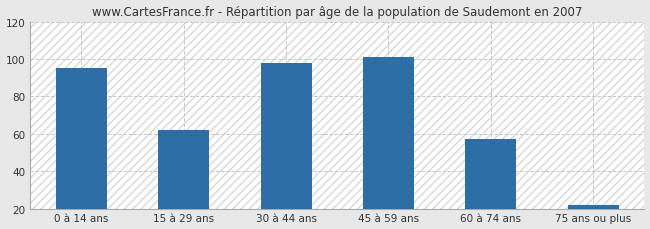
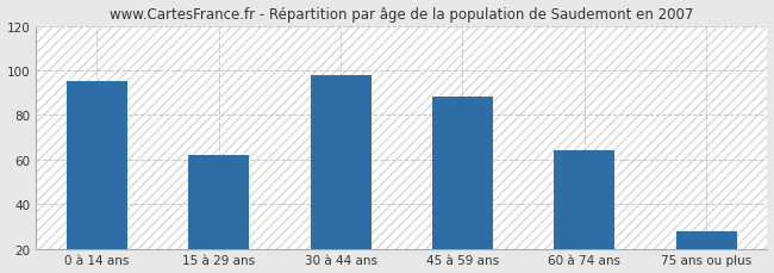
45 à 59 ans: 101 -> 88
60 à 74 ans: 57 -> 64
75 ans ou plus: 22 -> 28
